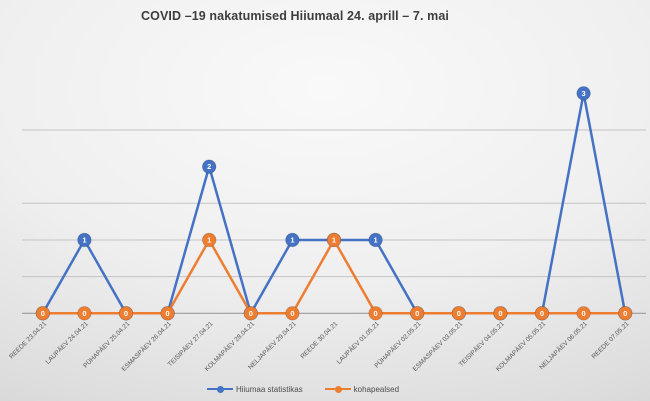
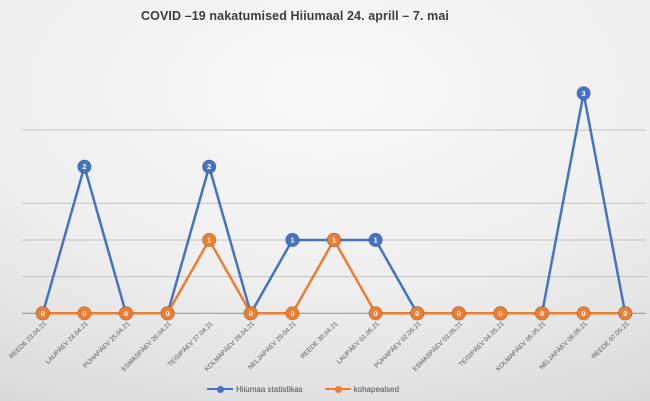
Hiiumaa statistikas/LAUPÄEV 24.04.21: 1 -> 2
